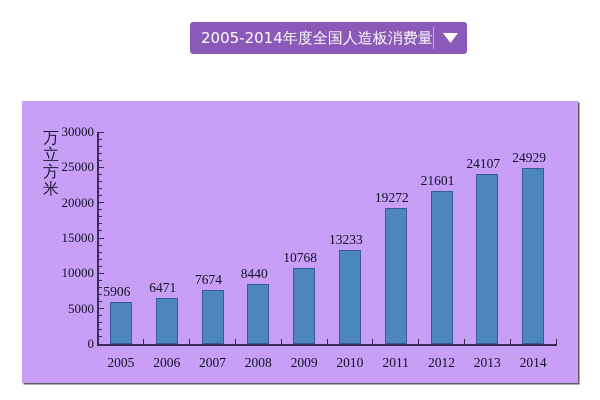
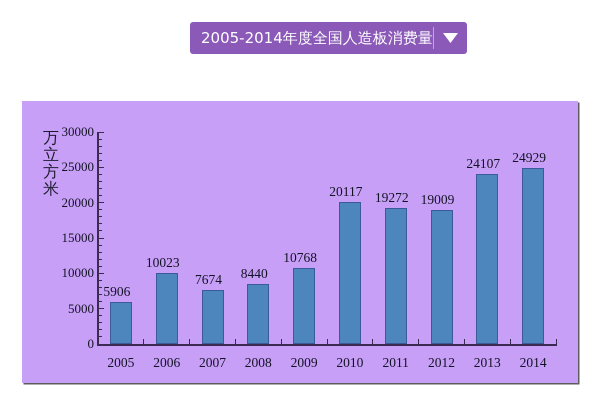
2006: 6471 -> 10023
2010: 13233 -> 20117
2012: 21601 -> 19009
